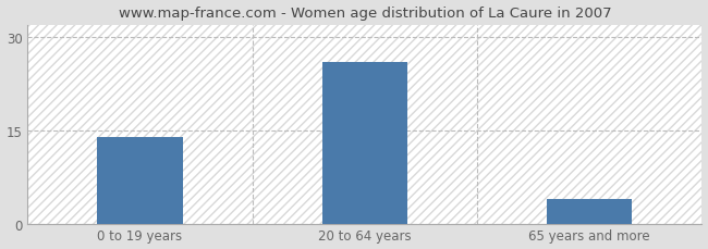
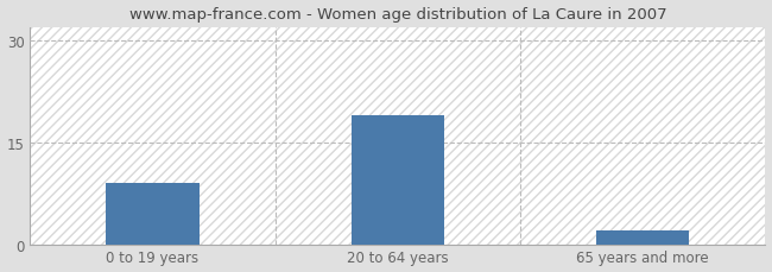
0 to 19 years: 14 -> 9
20 to 64 years: 26 -> 19
65 years and more: 4 -> 2
